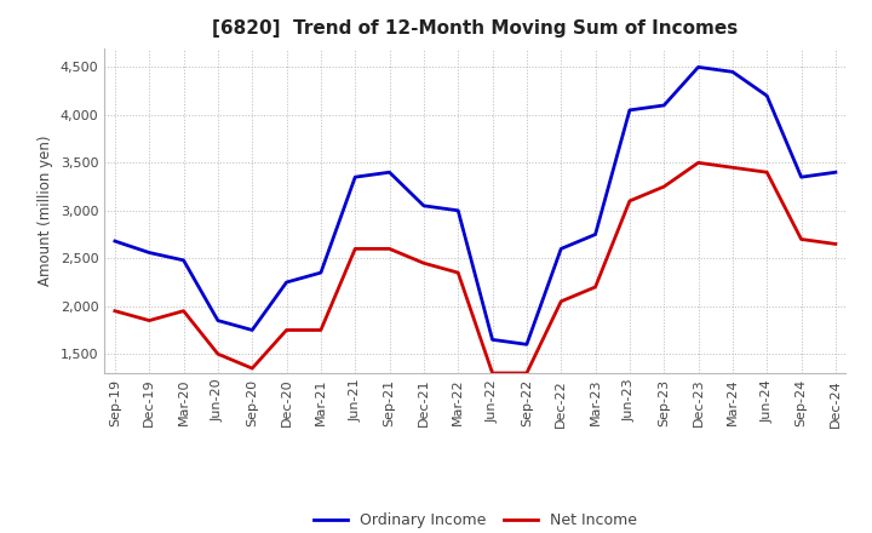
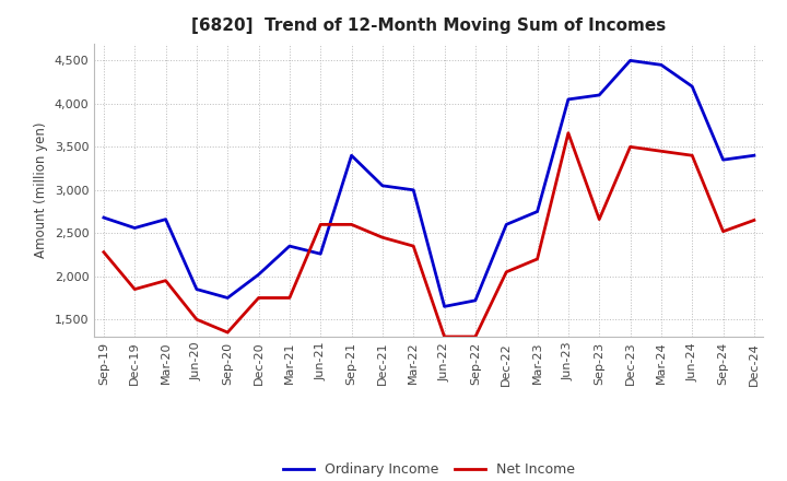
Net Income/Sep-19: 1,950 -> 2,280
Ordinary Income/Mar-20: 2,480 -> 2,660
Ordinary Income/Dec-20: 2,250 -> 2,020
Ordinary Income/Jun-21: 3,350 -> 2,260
Ordinary Income/Sep-22: 1,600 -> 1,720
Net Income/Jun-23: 3,100 -> 3,660
Net Income/Sep-23: 3,250 -> 2,660
Net Income/Sep-24: 2,700 -> 2,520
